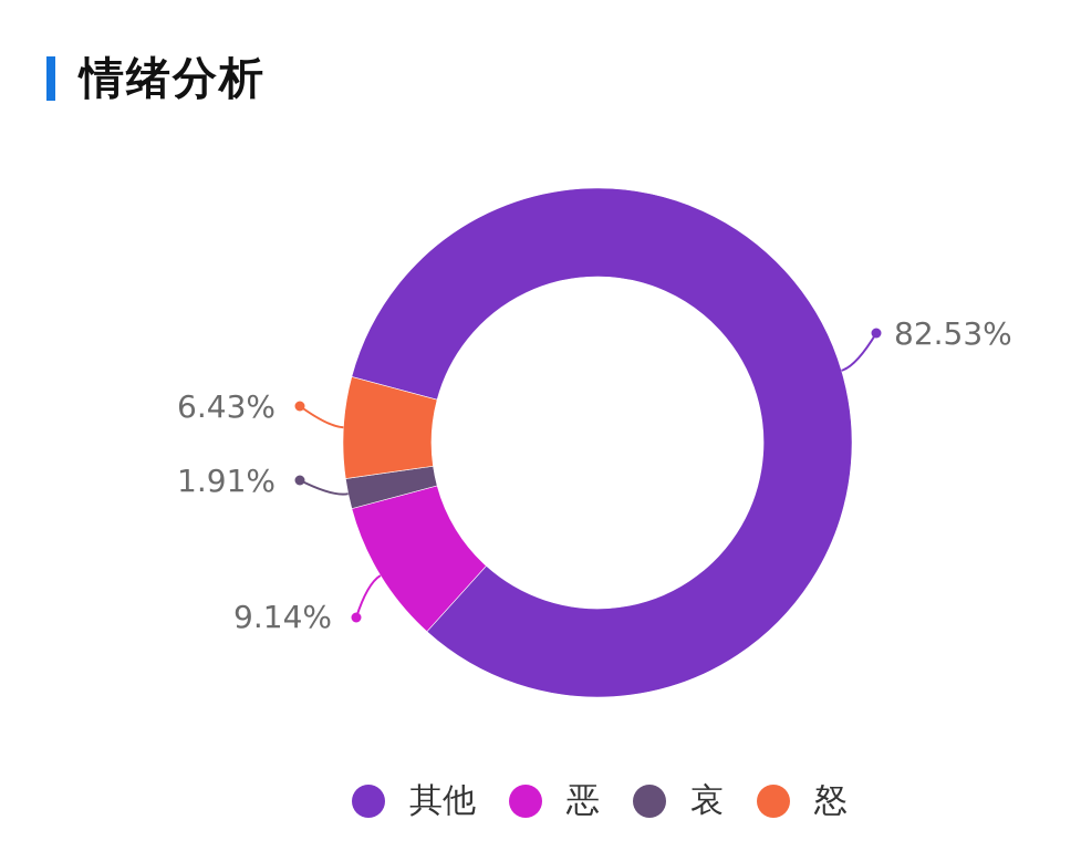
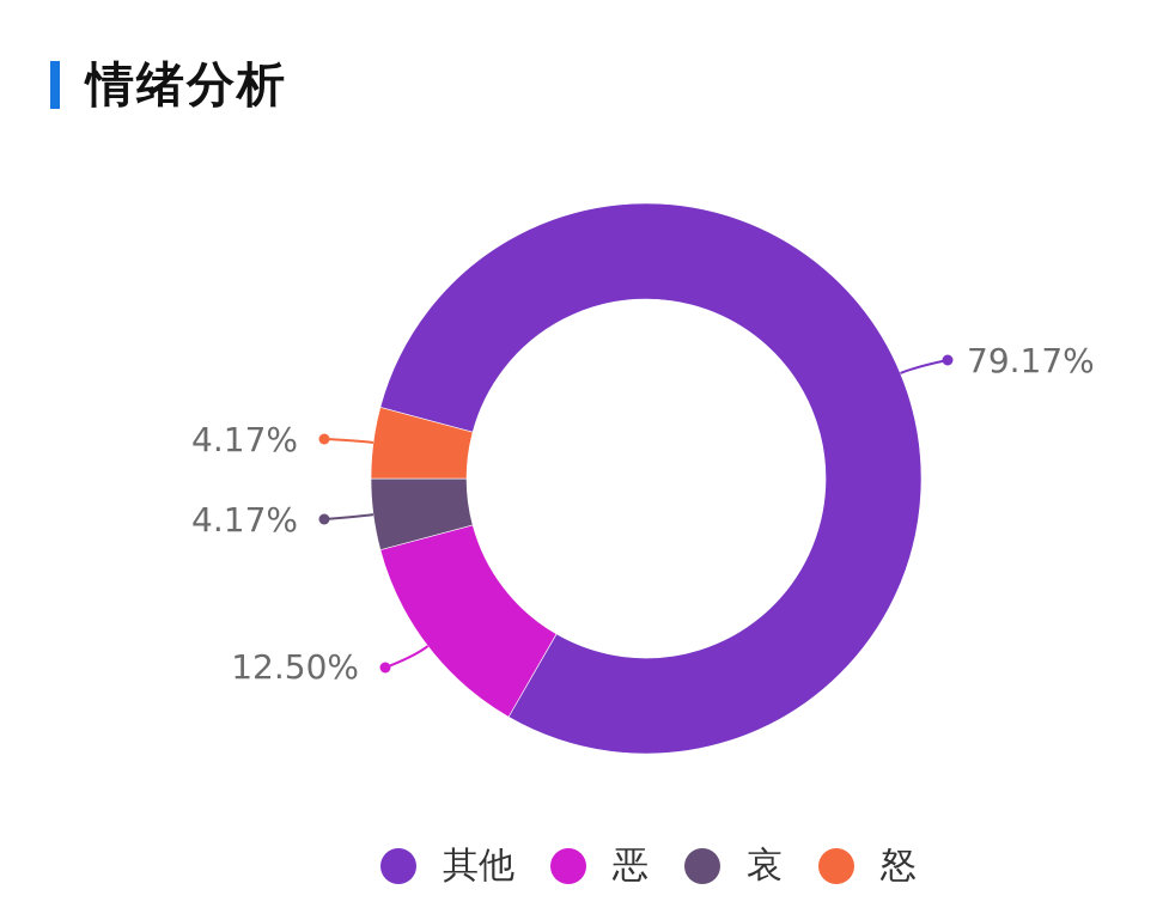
其他: 82.53% -> 79.17%
恶: 9.14% -> 12.50%
哀: 1.91% -> 4.17%
怒: 6.43% -> 4.17%
